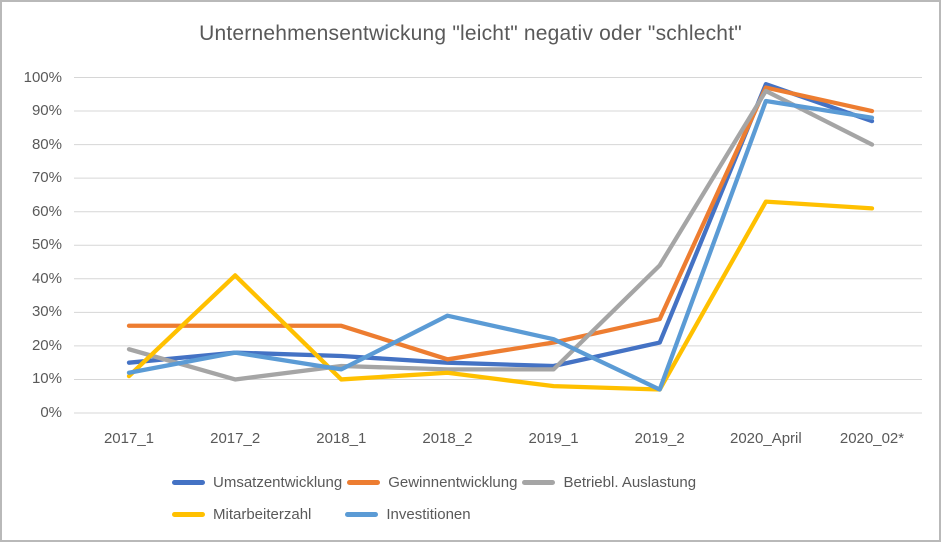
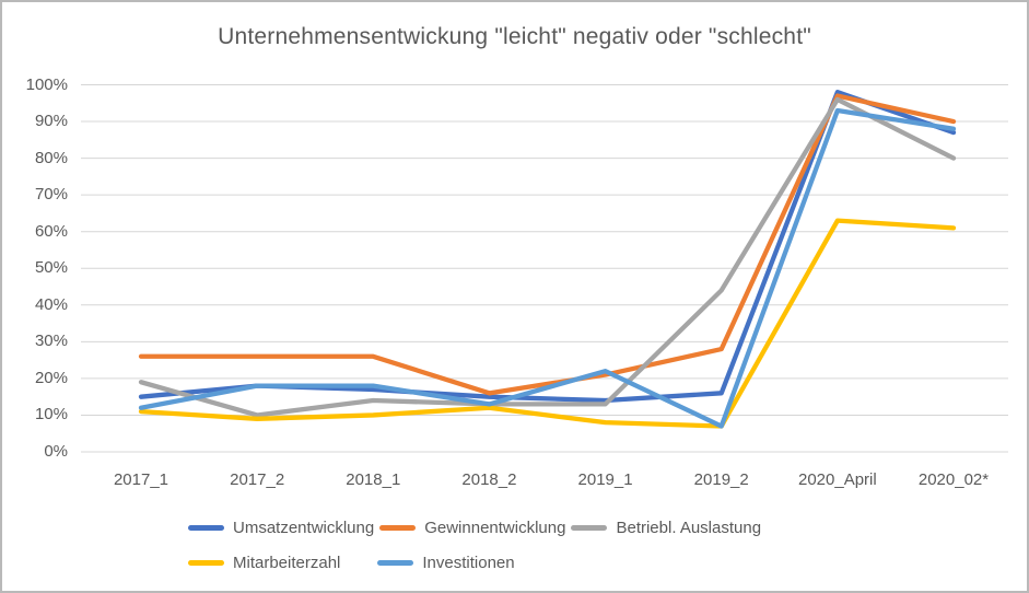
Mitarbeiterzahl/2017_2: 41% -> 9%
Investitionen/2018_1: 13% -> 18%
Investitionen/2018_2: 29% -> 13%
Umsatzentwicklung/2019_2: 21% -> 16%
